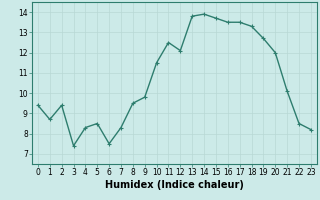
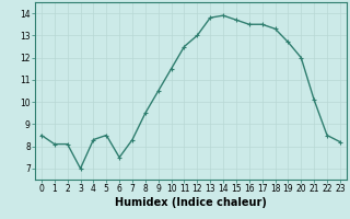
0: 9.4 -> 8.5
1: 8.7 -> 8.1
2: 9.4 -> 8.1
3: 7.4 -> 7.0
9: 9.8 -> 10.5
12: 12.1 -> 13.0
